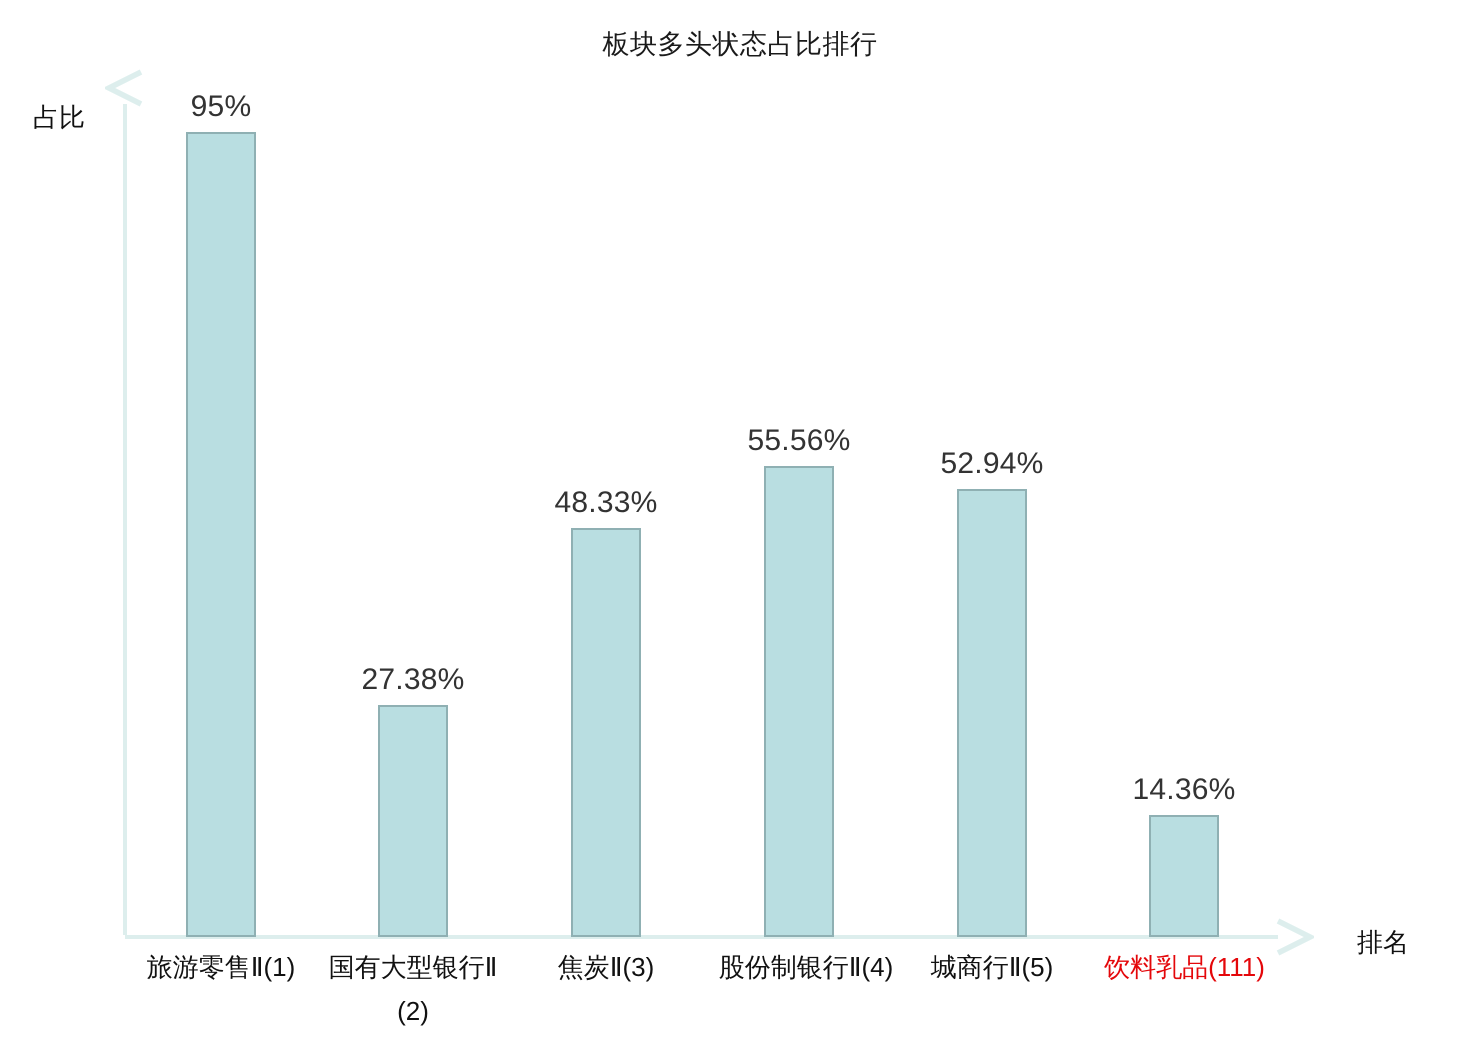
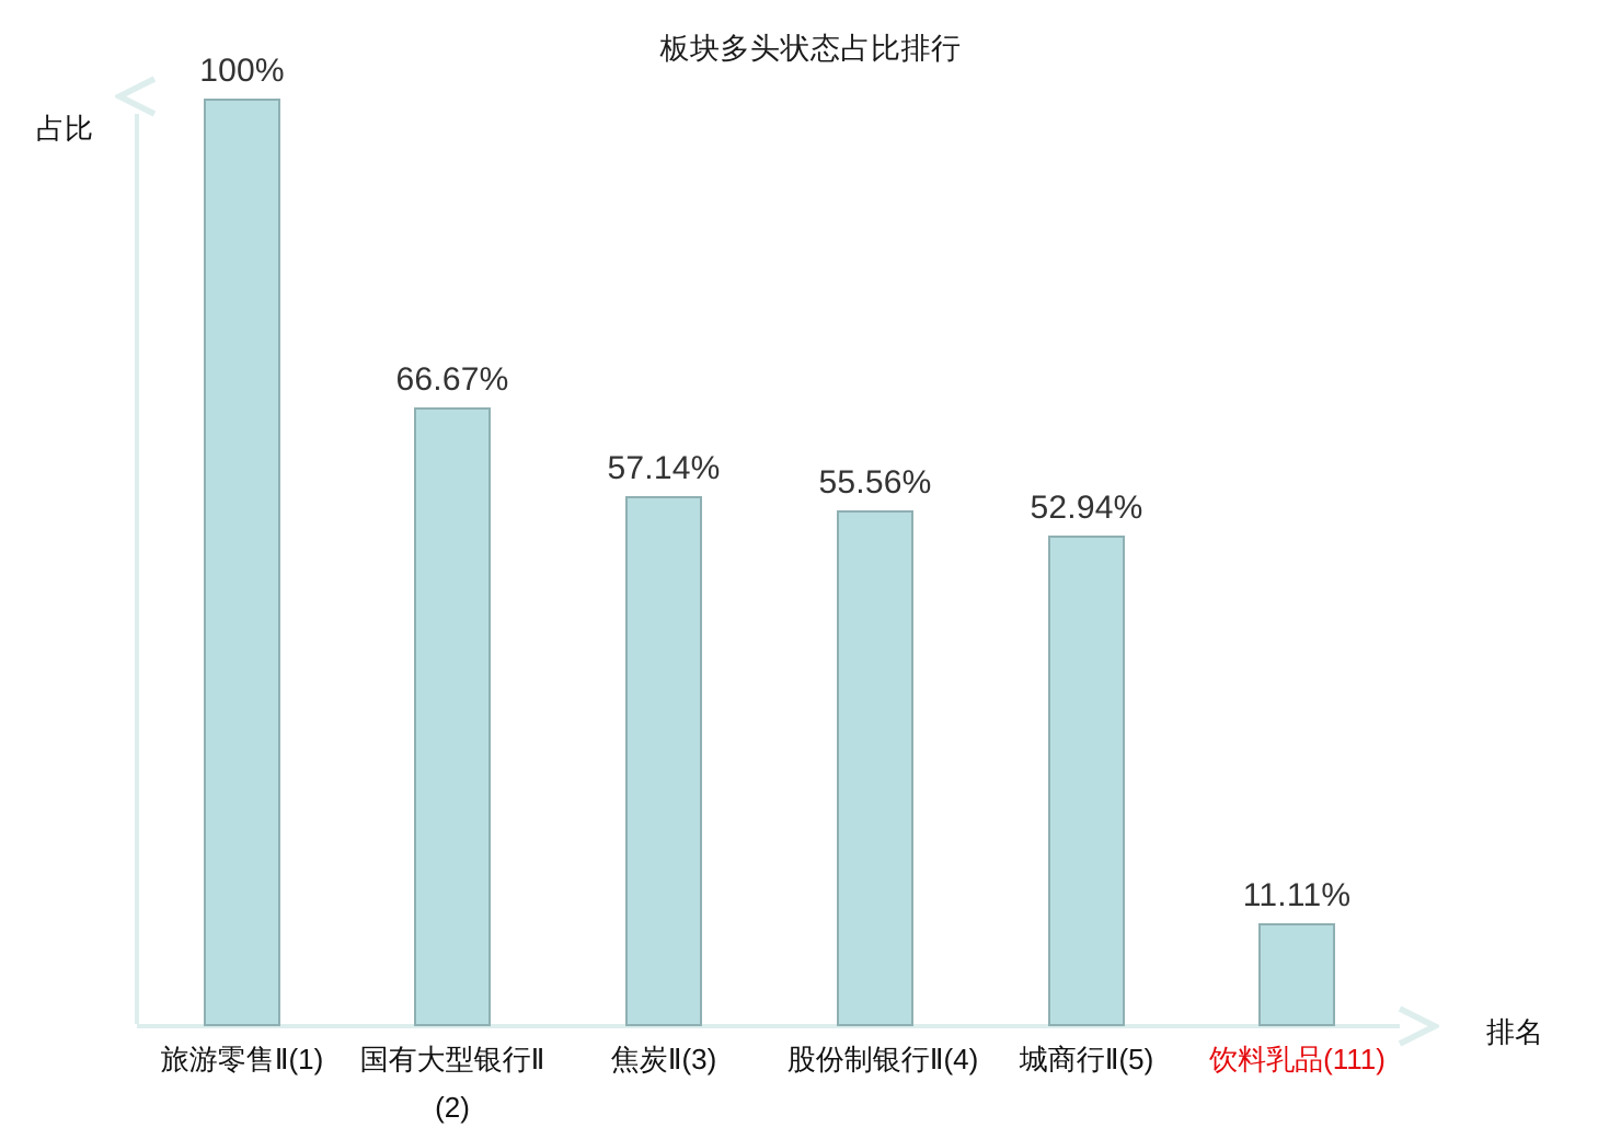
旅游零售Ⅱ(1): 95% -> 100%
国有大型银行Ⅱ(2): 27.38% -> 66.67%
焦炭Ⅱ(3): 48.33% -> 57.14%
饮料乳品(111): 14.36% -> 11.11%
